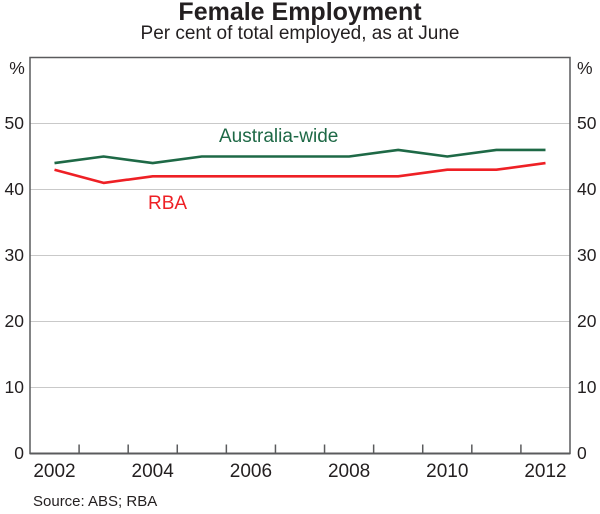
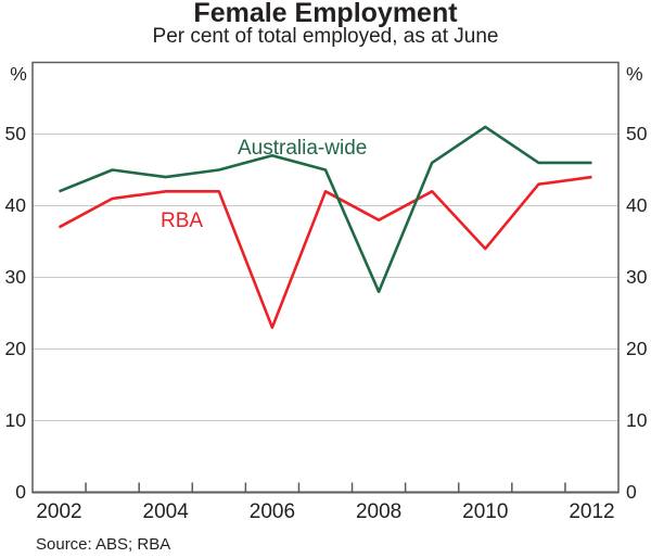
Australia-wide/2002: 44 -> 42
RBA/2002: 43 -> 37
Australia-wide/2006: 45 -> 47
RBA/2006: 42 -> 23
Australia-wide/2008: 45 -> 28
RBA/2008: 42 -> 38
Australia-wide/2010: 45 -> 51
RBA/2010: 43 -> 34
